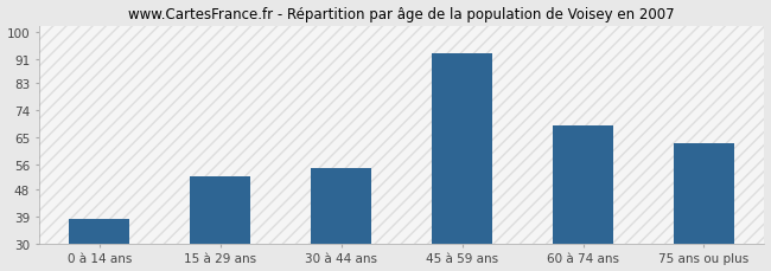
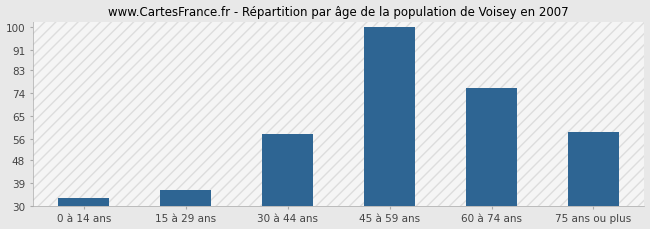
0 à 14 ans: 38 -> 33
15 à 29 ans: 52 -> 36
30 à 44 ans: 55 -> 58
45 à 59 ans: 93 -> 100
60 à 74 ans: 69 -> 76
75 ans ou plus: 63 -> 59
